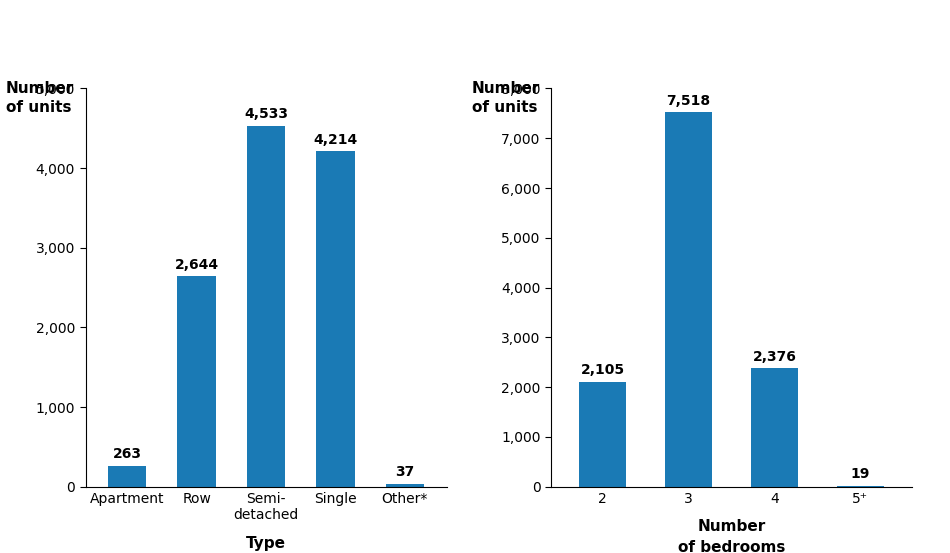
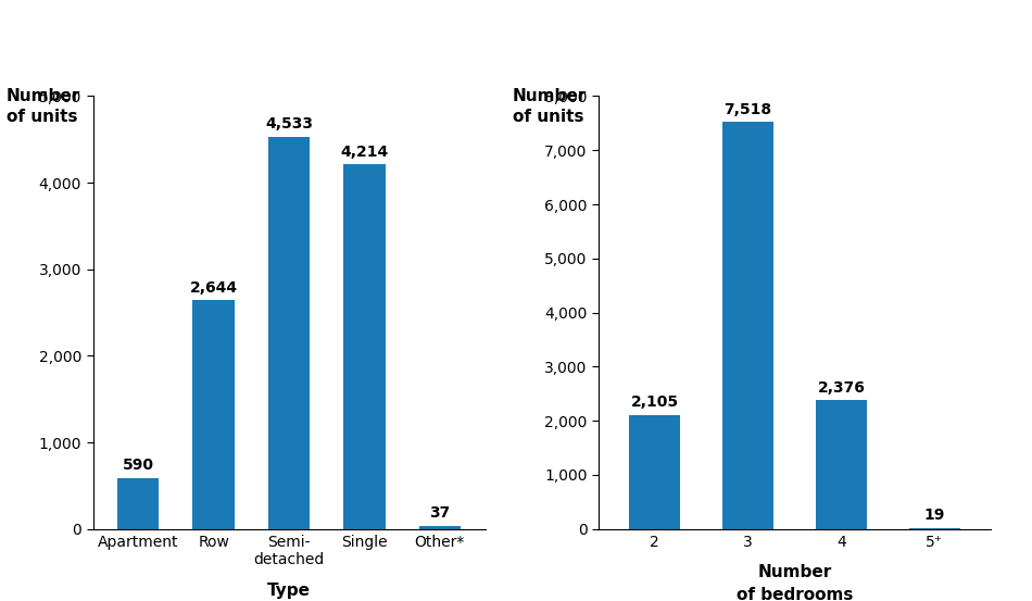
Apartment: 263 -> 590
